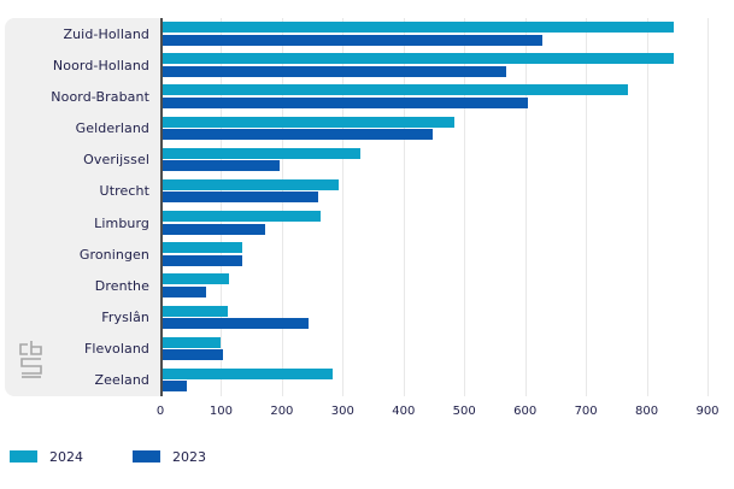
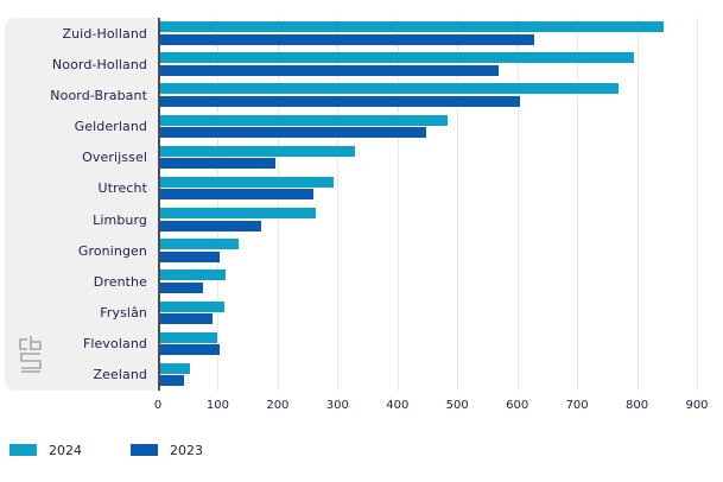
2024/Noord-Holland: 840 -> 790
2023/Groningen: 130 -> 100
2023/Fryslân: 240 -> 90
2024/Zeeland: 280 -> 50
